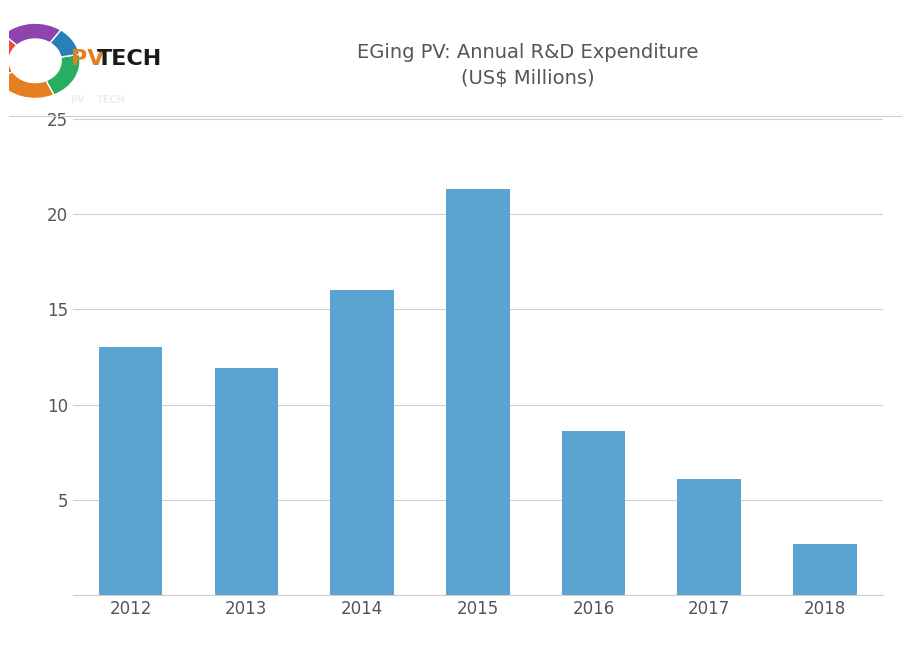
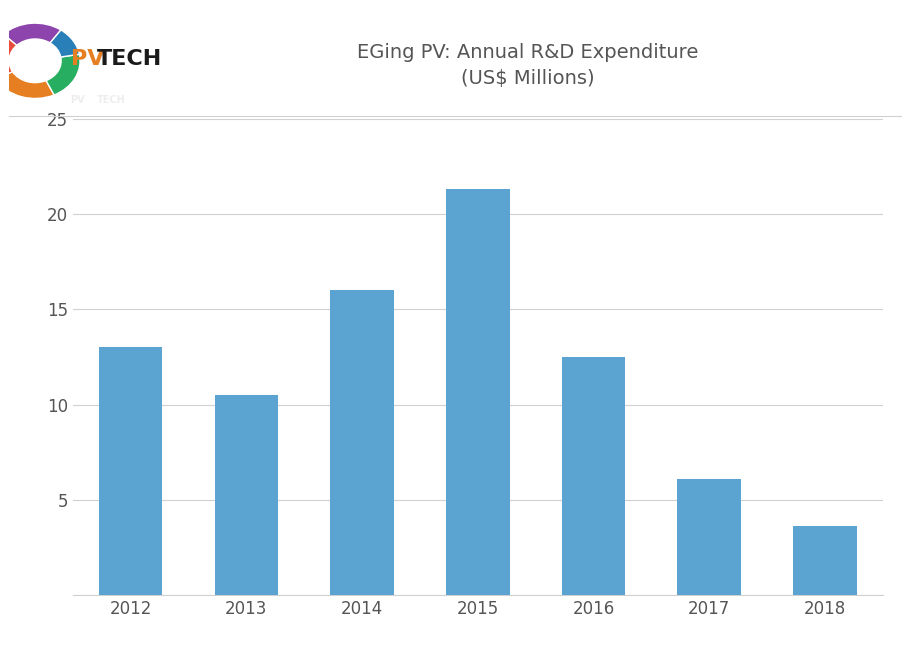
2013: 11.9 -> 10.5
2016: 8.6 -> 12.5
2018: 2.7 -> 3.6
